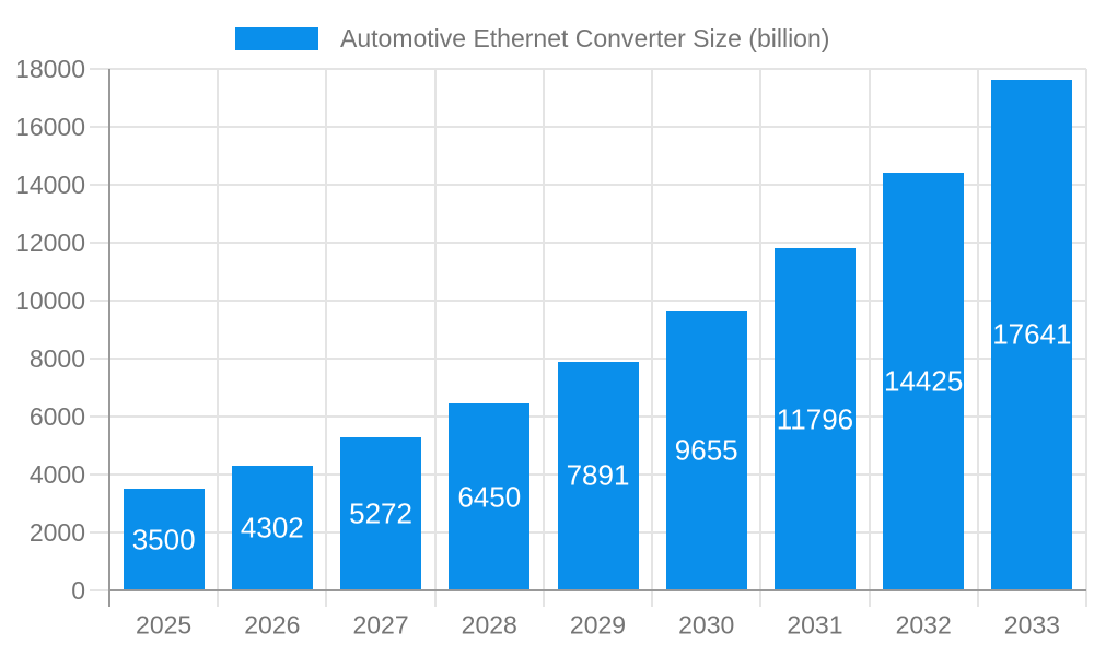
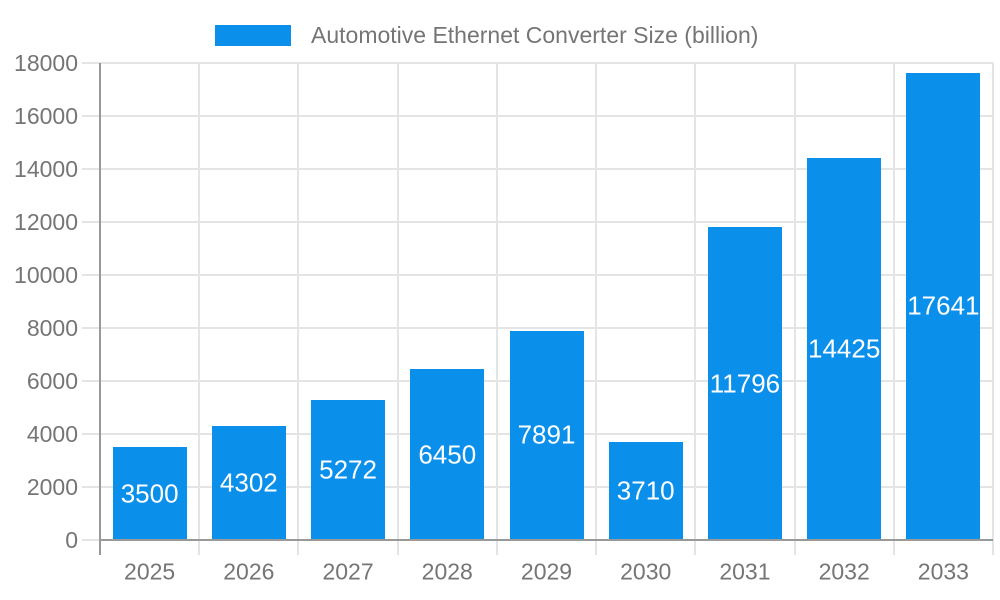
2030: 9655 -> 3710
